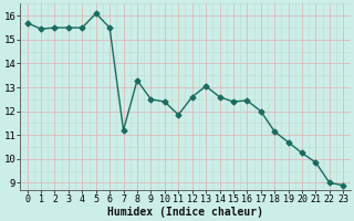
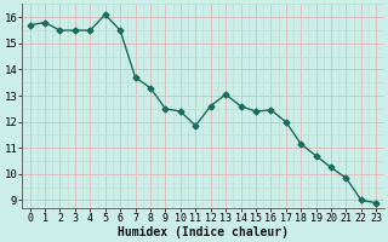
1: 15.45 -> 15.80
7: 11.20 -> 13.70
